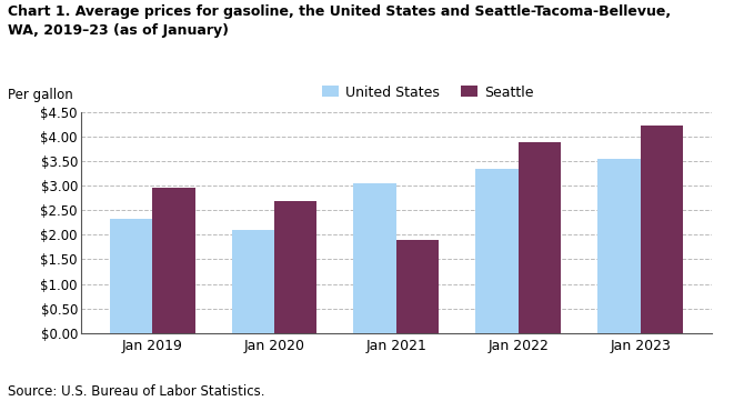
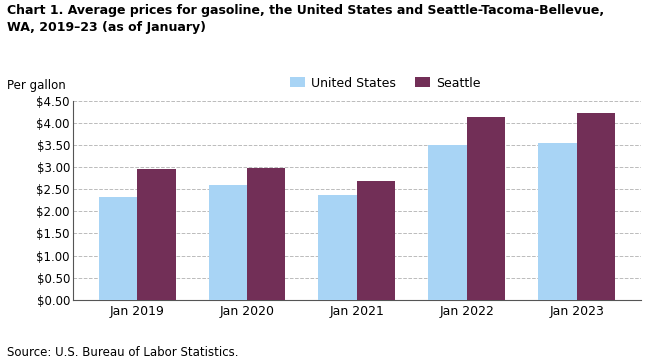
United States/Jan 2020: $2.10 -> $2.60
Seattle/Jan 2020: $2.70 -> $2.98
United States/Jan 2021: $3.05 -> $2.38
Seattle/Jan 2021: $1.90 -> $2.70
United States/Jan 2022: $3.35 -> $3.50
Seattle/Jan 2022: $3.90 -> $4.13
